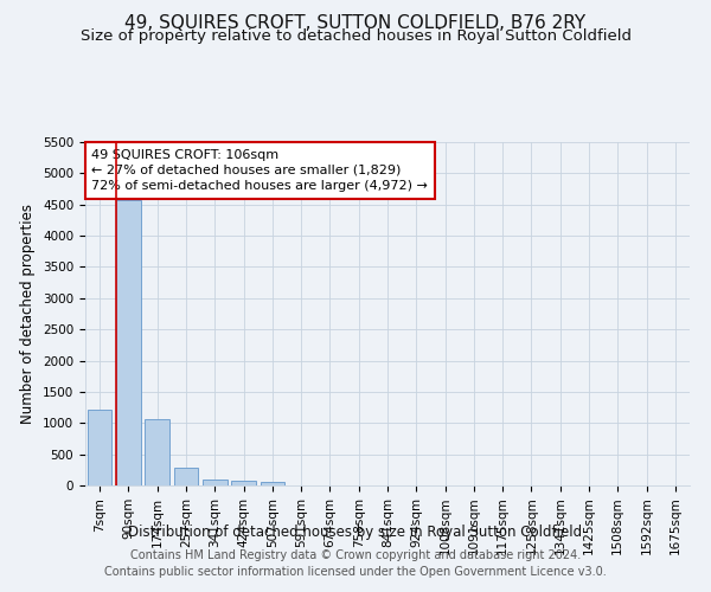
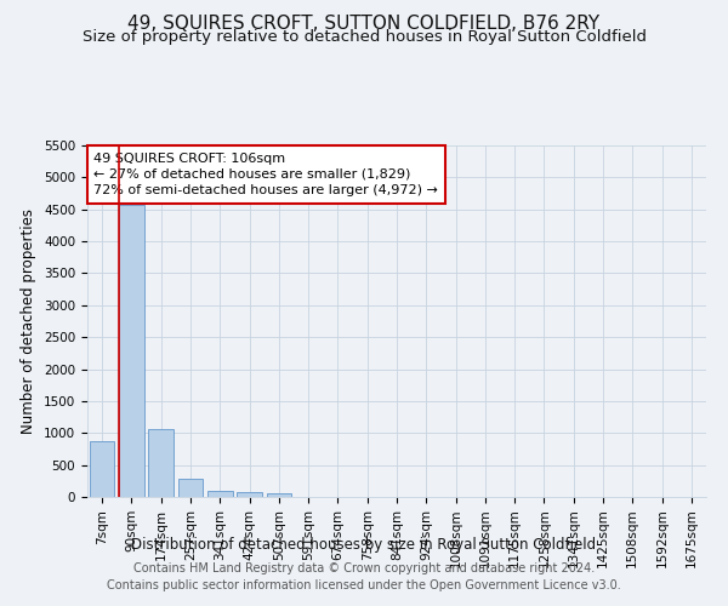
7sqm: 1220 -> 880
